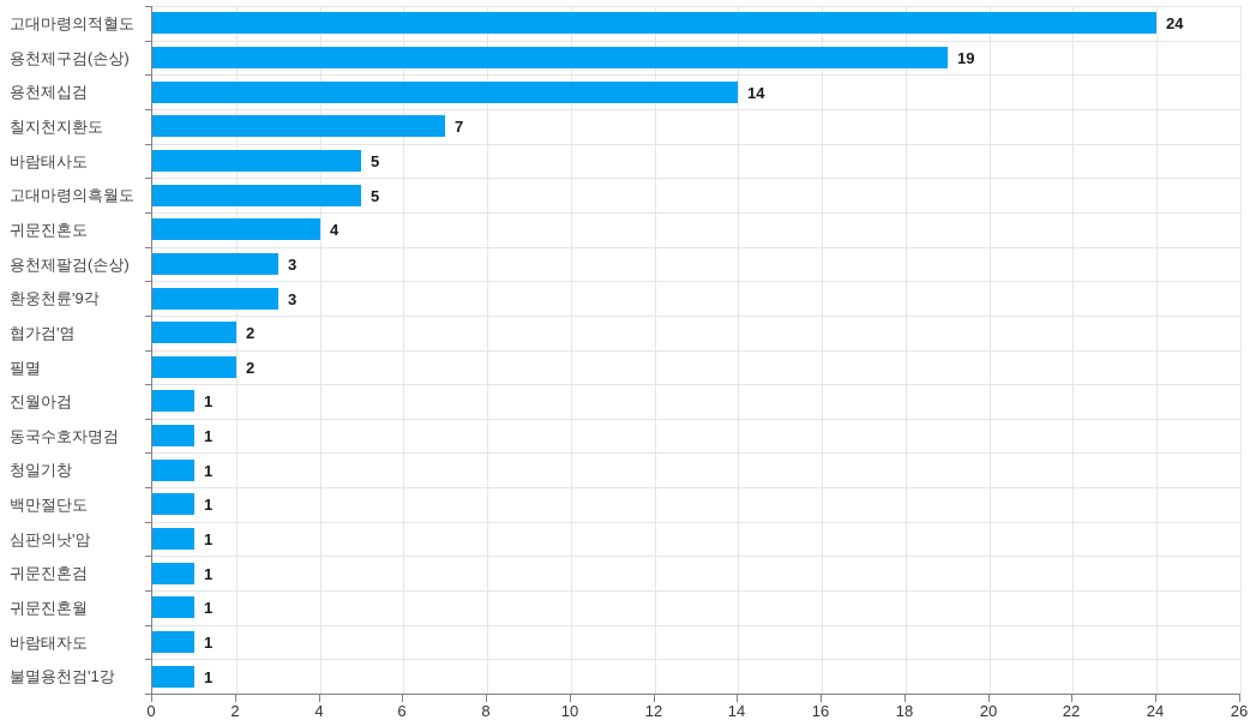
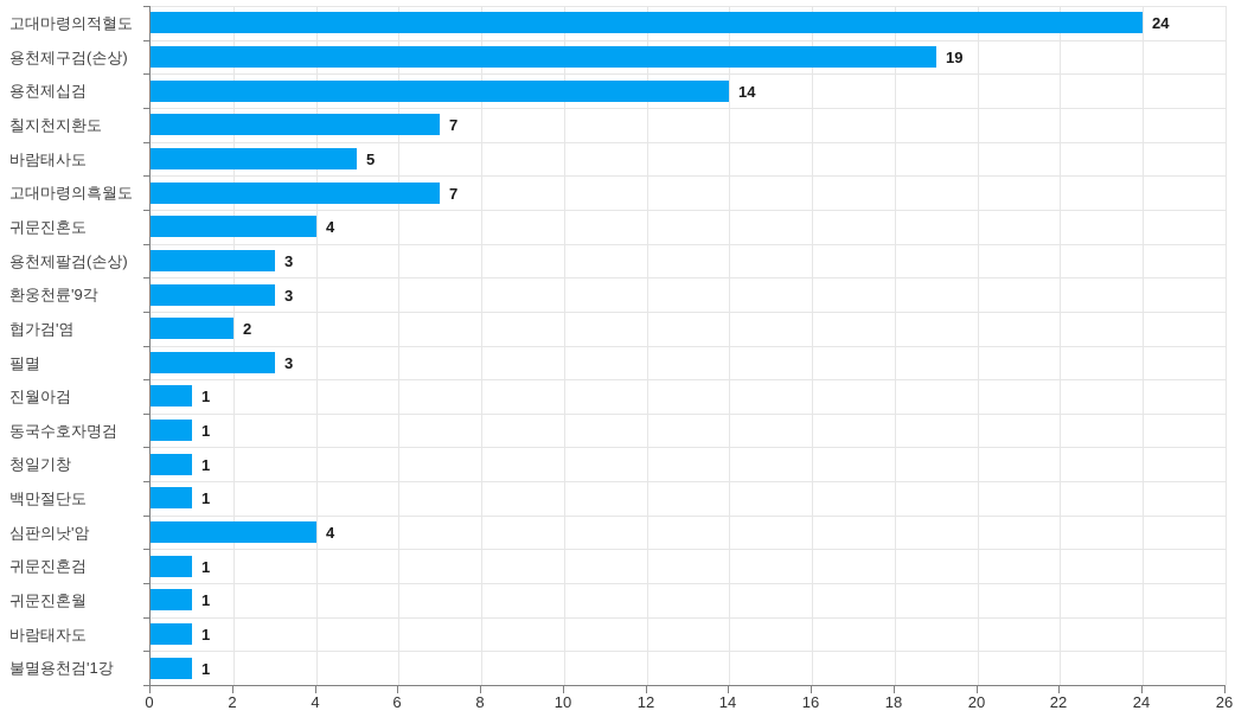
고대마령의흑월도: 5 -> 7
필멸: 2 -> 3
심판의낫'암: 1 -> 4
